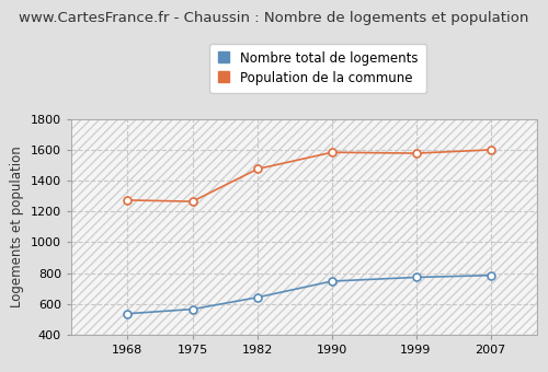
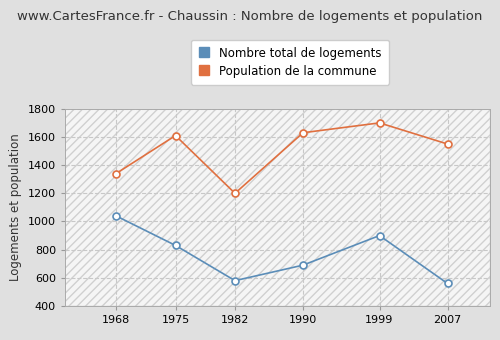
Nombre total de logements/1968: 540 -> 1040
Population de la commune/1968: 1270 -> 1340
Nombre total de logements/1975: 570 -> 830
Population de la commune/1975: 1260 -> 1610
Nombre total de logements/1982: 640 -> 580
Population de la commune/1982: 1480 -> 1200
Nombre total de logements/1990: 750 -> 690
Population de la commune/1990: 1580 -> 1630
Nombre total de logements/1999: 770 -> 900
Population de la commune/1999: 1580 -> 1700
Nombre total de logements/2007: 790 -> 560
Population de la commune/2007: 1600 -> 1550
